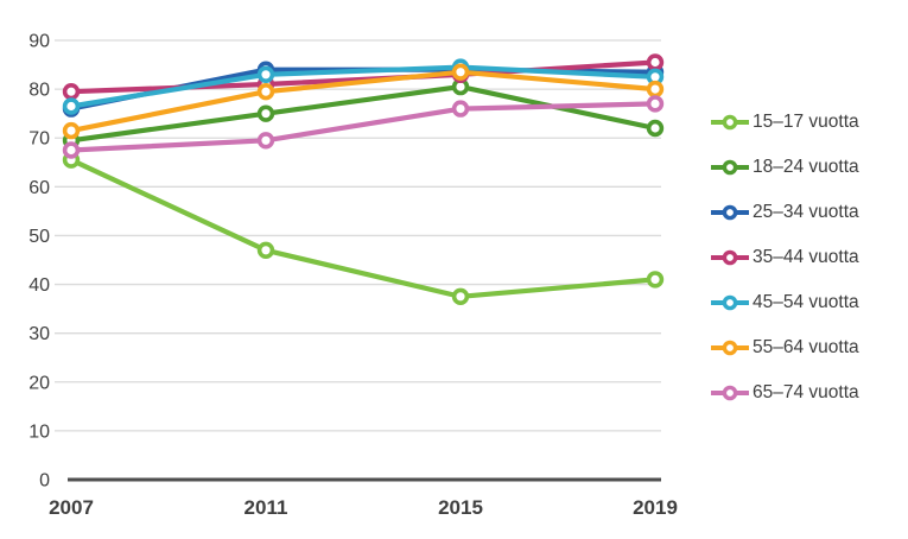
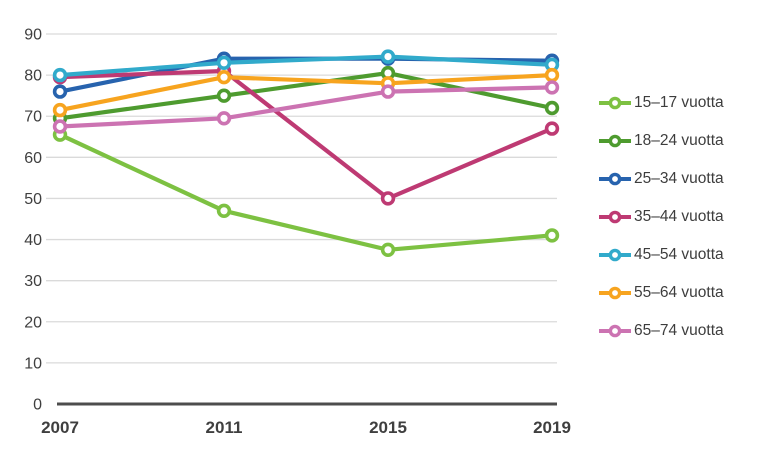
45–54 vuotta/2007: 76 -> 80
35–44 vuotta/2015: 83 -> 50
55–64 vuotta/2015: 84 -> 78
35–44 vuotta/2019: 86 -> 67
